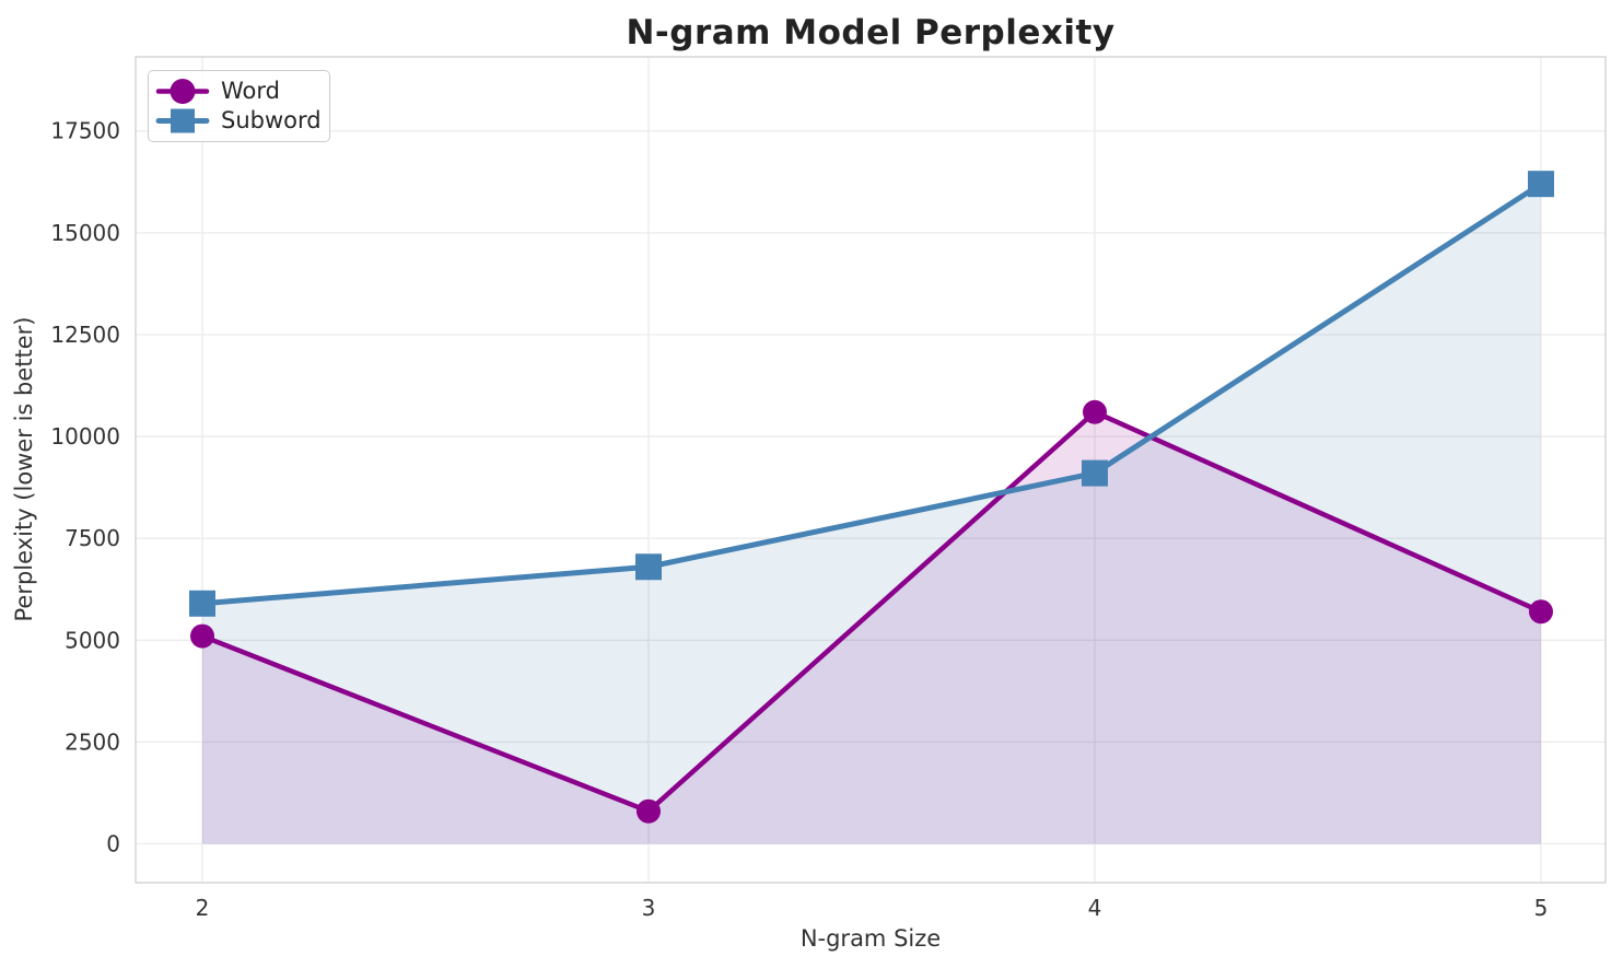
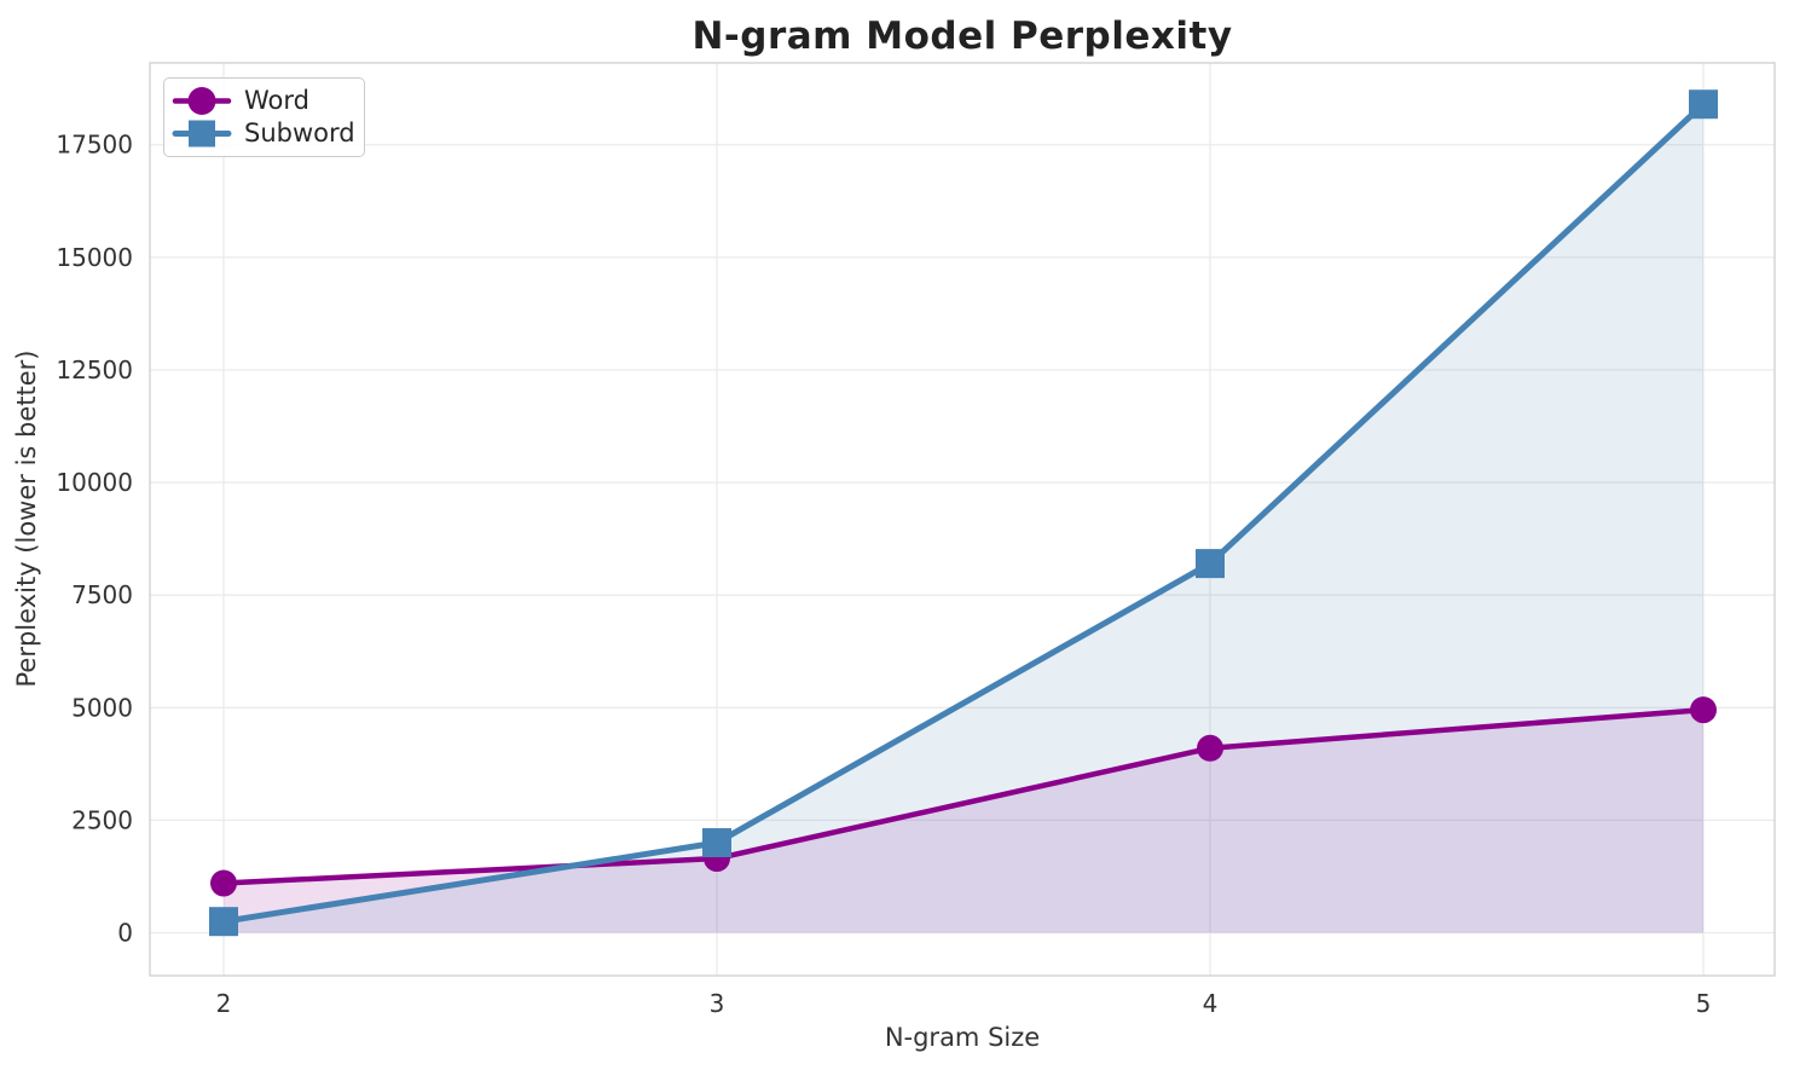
Word/2: 5100 -> 1100
Subword/2: 5900 -> 200
Word/3: 800 -> 1600
Subword/3: 6800 -> 2000
Word/4: 10600 -> 4100
Subword/4: 9100 -> 8200
Word/5: 5700 -> 5000
Subword/5: 16200 -> 18400
